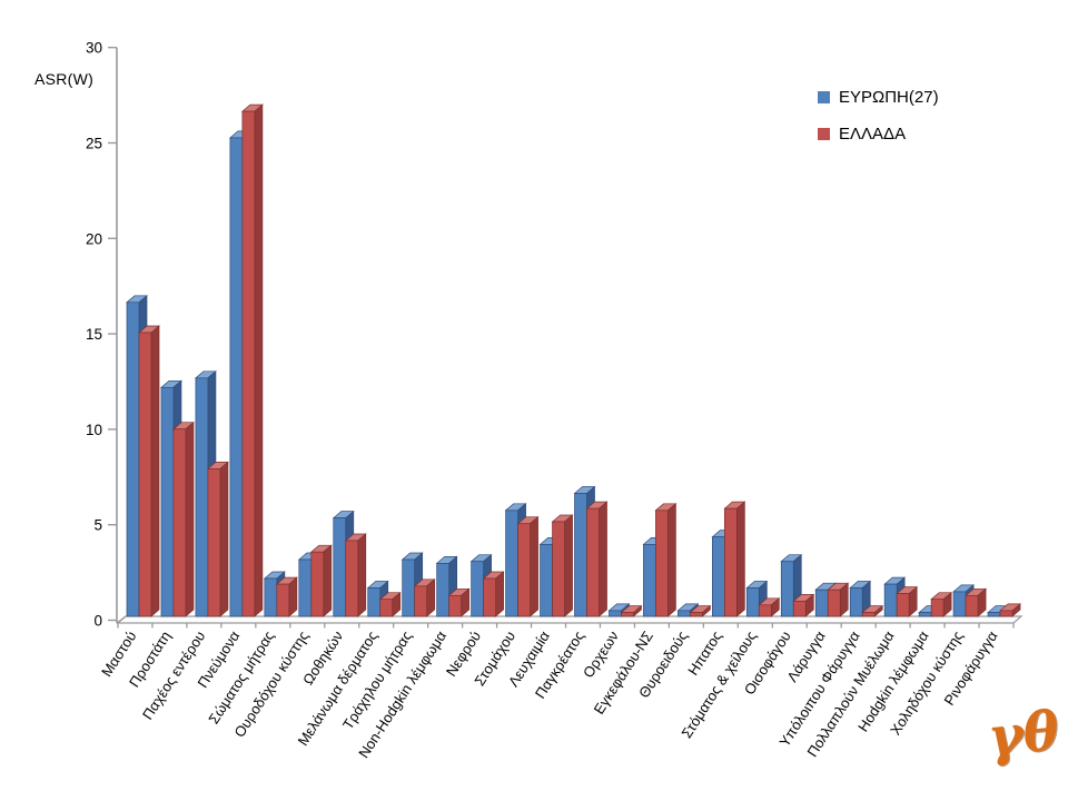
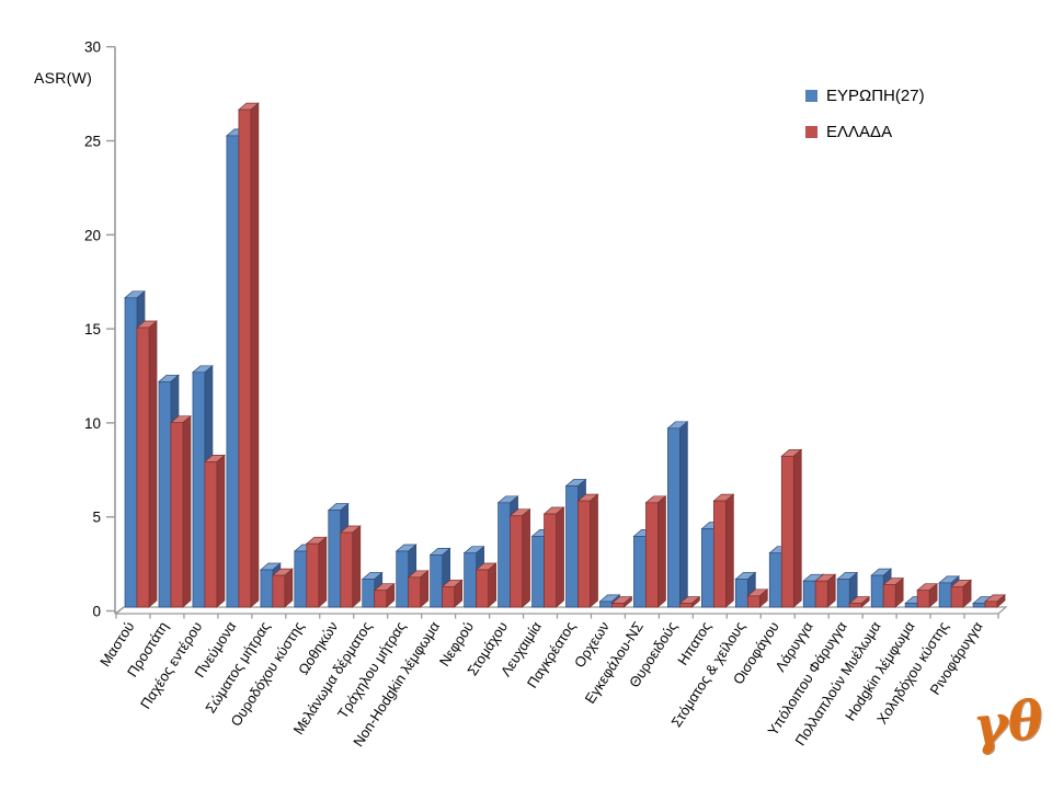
ΕΥΡΩΠΗ(27)/Θυροειδούς: 0.3 -> 9.6
ΕΛΛΑΔΑ/Οισοφάγου: 0.8 -> 8.1
